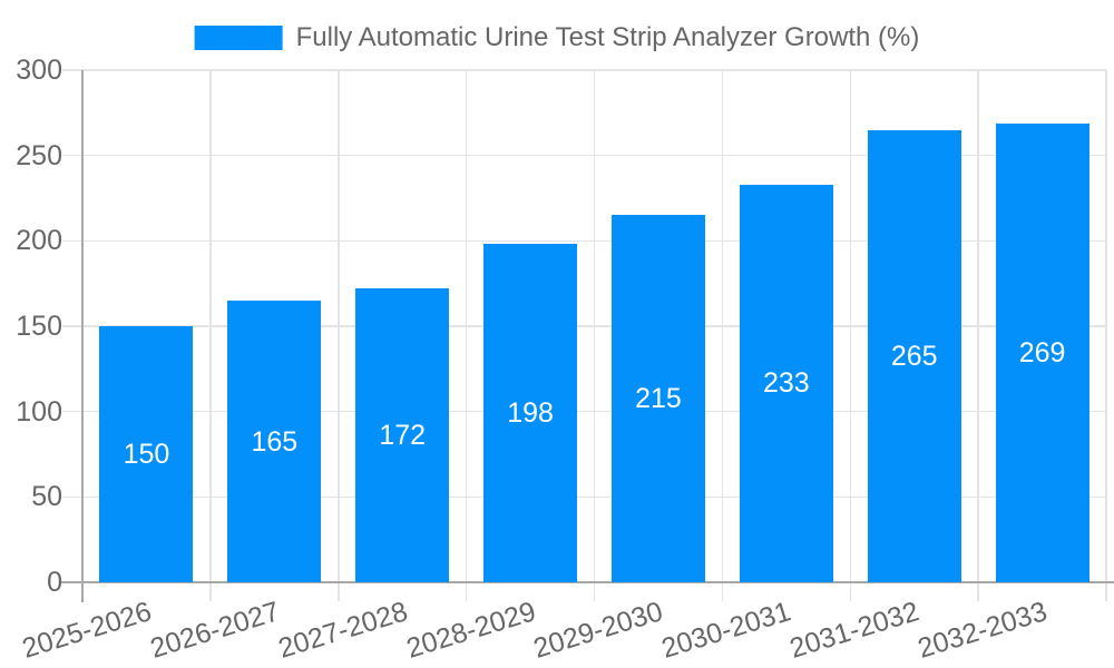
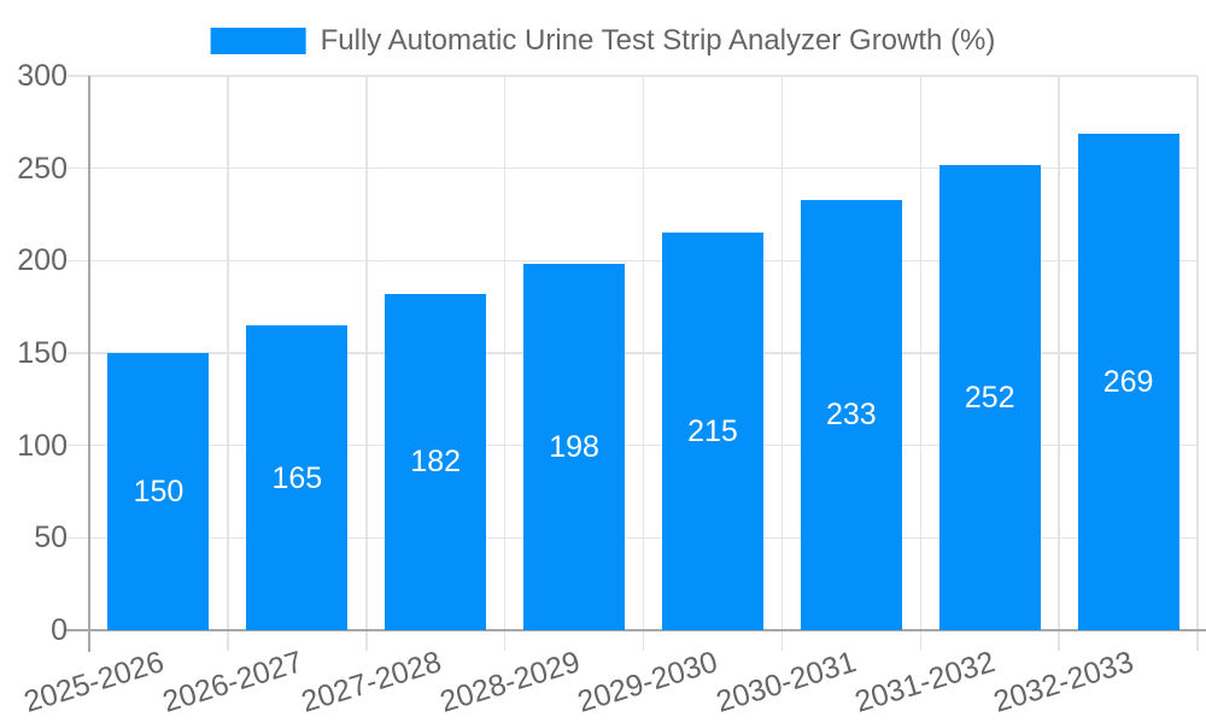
2027-2028: 172 -> 182
2031-2032: 265 -> 252
